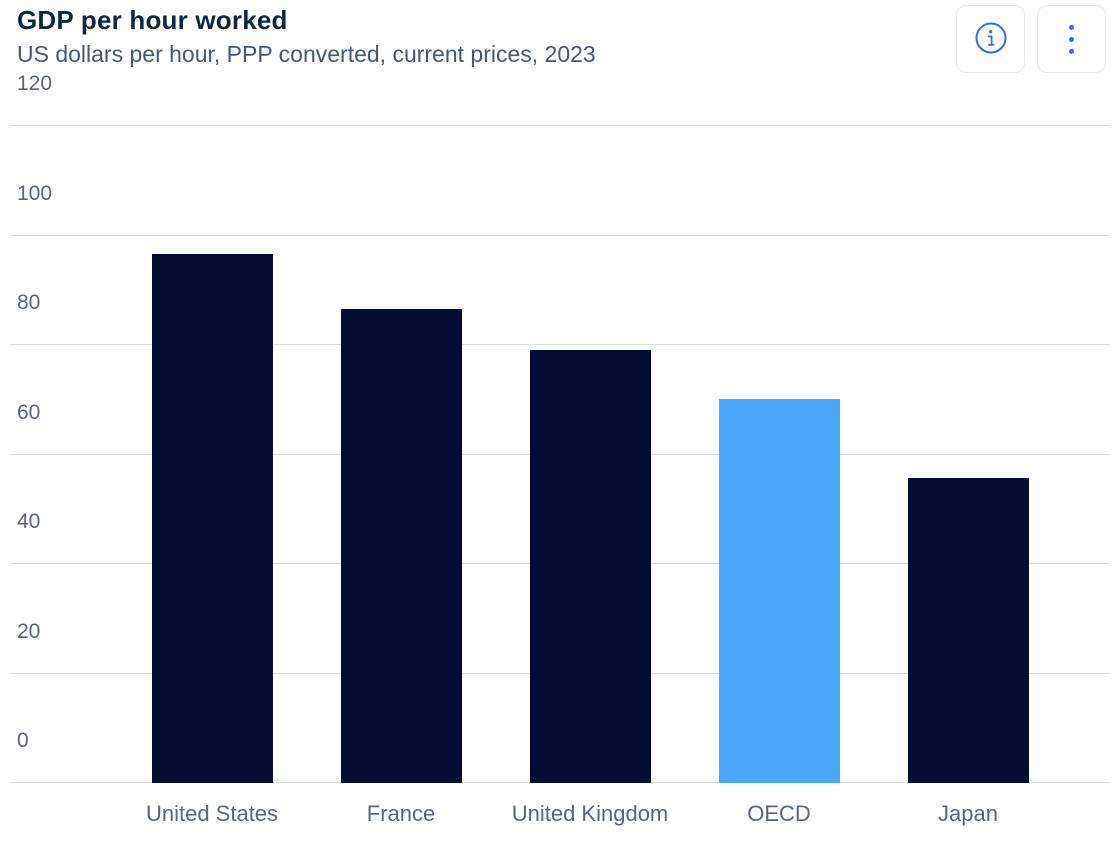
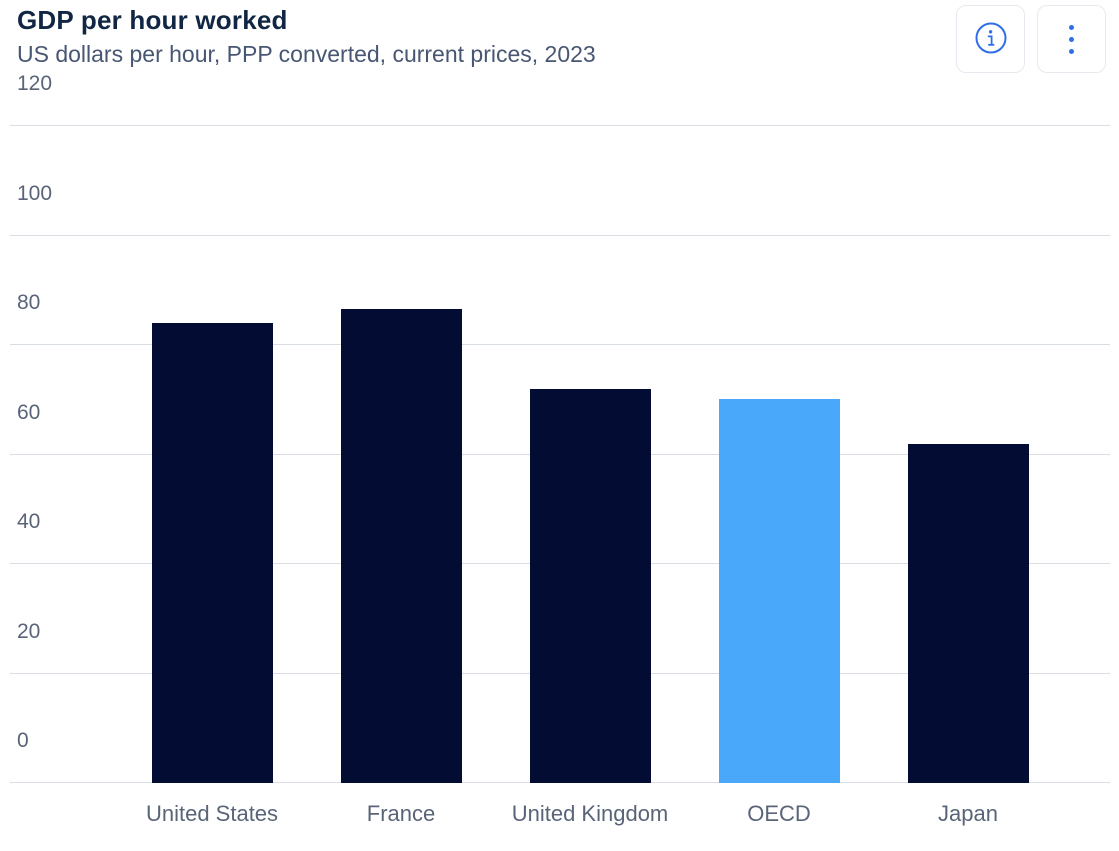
United States: 97 -> 84
United Kingdom: 79 -> 72
Japan: 56 -> 62
